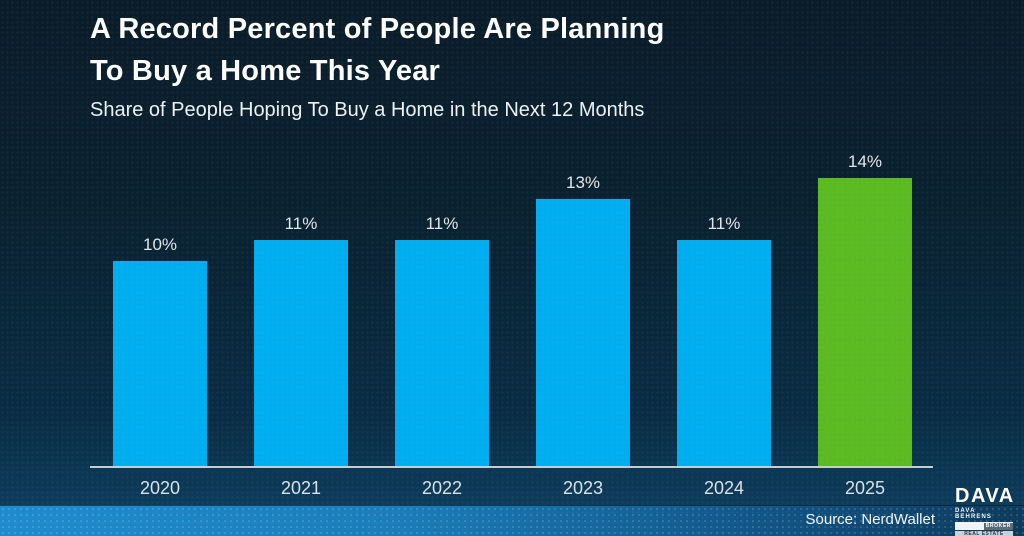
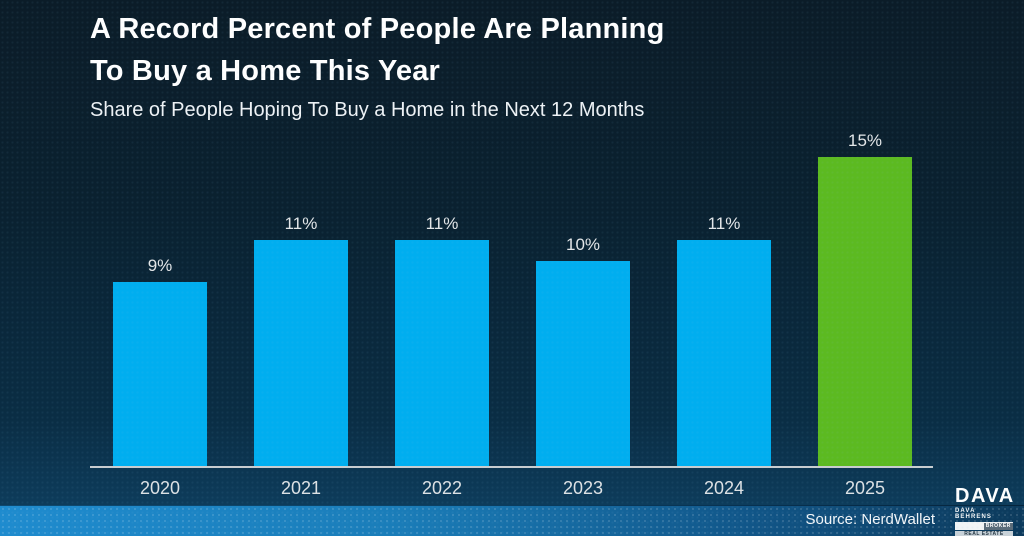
2020: 10% -> 9%
2023: 13% -> 10%
2025: 14% -> 15%
